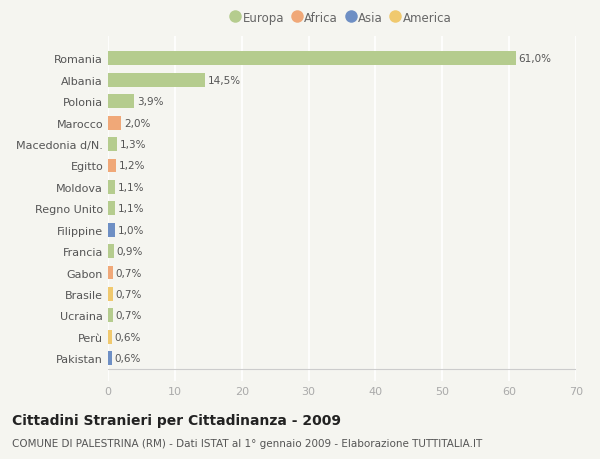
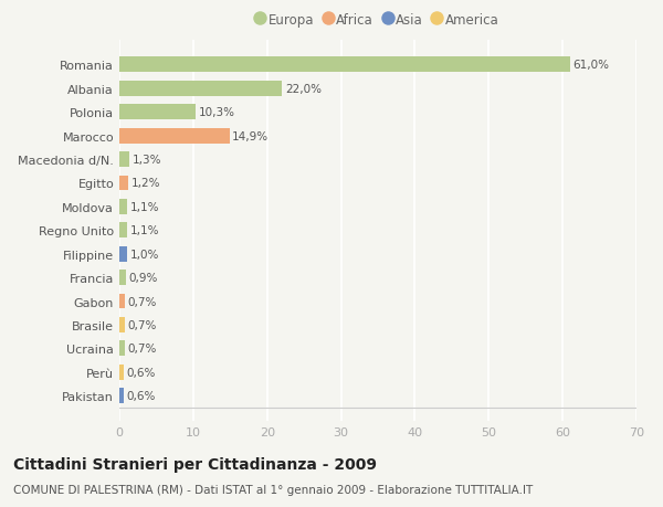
Albania: 14,5% -> 22,0%
Polonia: 3,9% -> 10,3%
Marocco: 2,0% -> 14,9%
